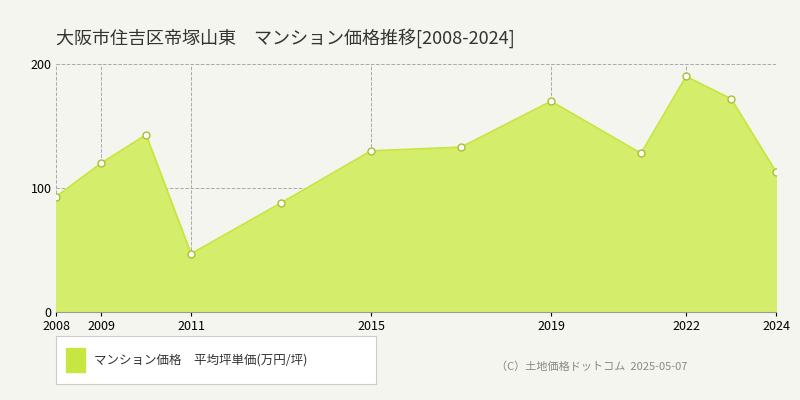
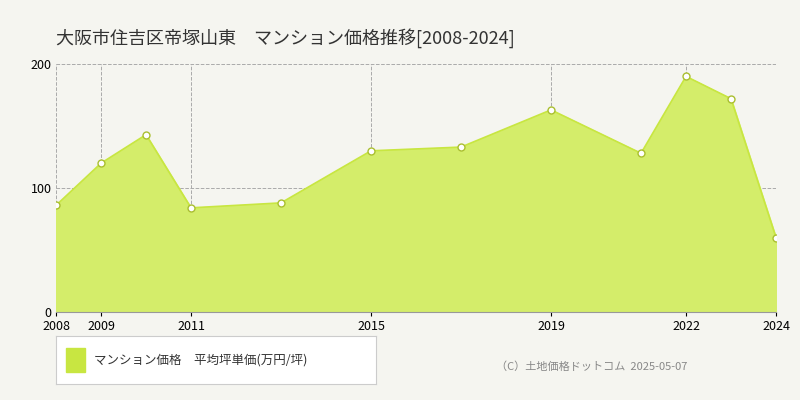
2008: 93 -> 86
2011: 47 -> 84
2019: 170 -> 163
2024: 113 -> 60
